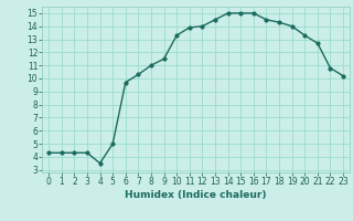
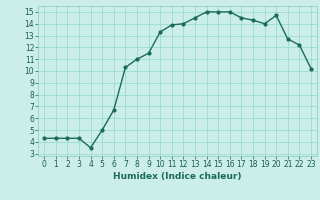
6: 9.7 -> 6.7
20: 13.3 -> 14.7
22: 10.8 -> 12.2
